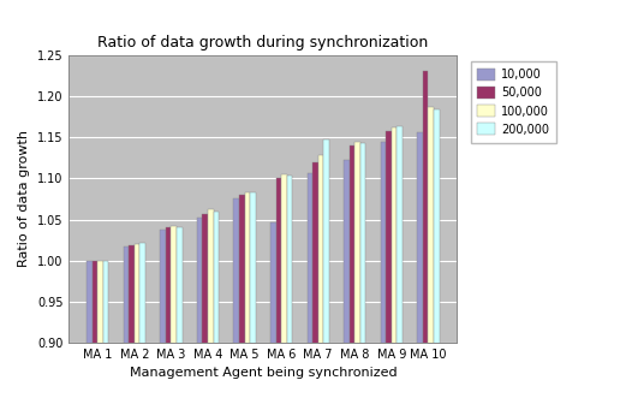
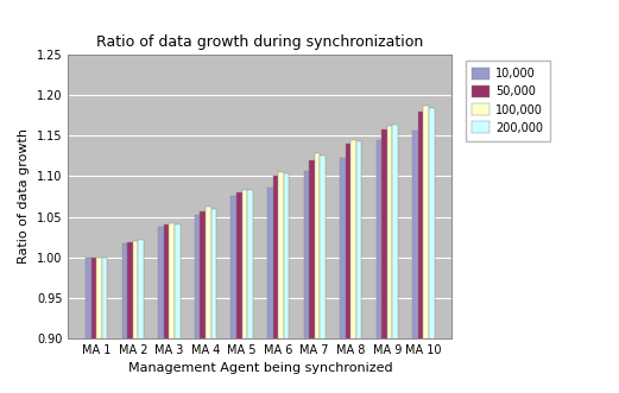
10,000/MA 6: 1.046 -> 1.086
200,000/MA 7: 1.148 -> 1.126
50,000/MA 10: 1.232 -> 1.180
